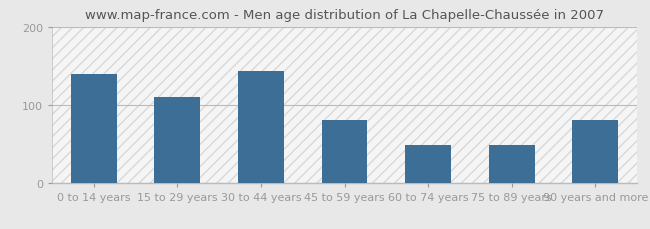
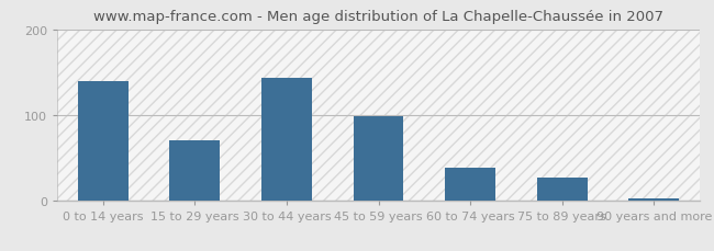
15 to 29 years: 110 -> 70
45 to 59 years: 80 -> 99
60 to 74 years: 48 -> 38
75 to 89 years: 48 -> 27
90 years and more: 80 -> 3
